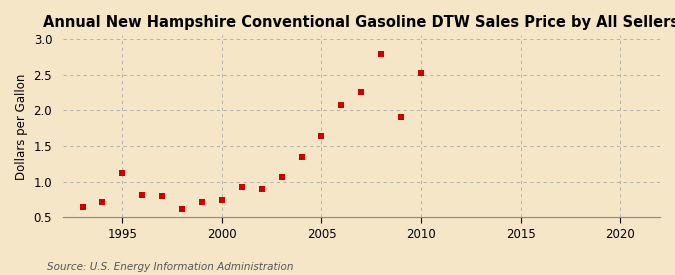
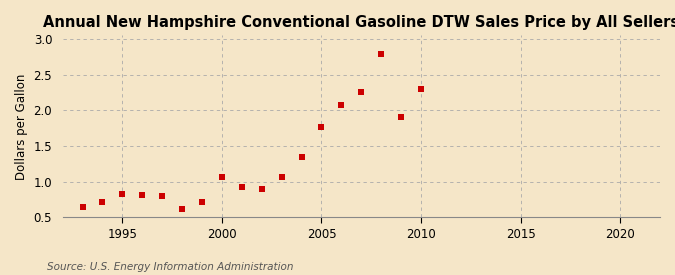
1995: 1.12 -> 0.82
2000: 0.74 -> 1.06
2005: 1.64 -> 1.76
2010: 2.52 -> 2.30
